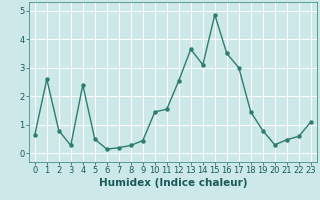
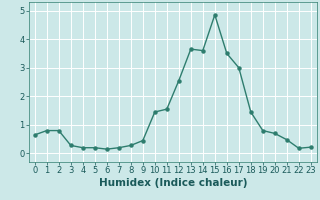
1: 2.60 -> 0.80
4: 2.40 -> 0.20
5: 0.50 -> 0.20
14: 3.10 -> 3.60
20: 0.30 -> 0.70
22: 0.60 -> 0.18
23: 1.10 -> 0.22
